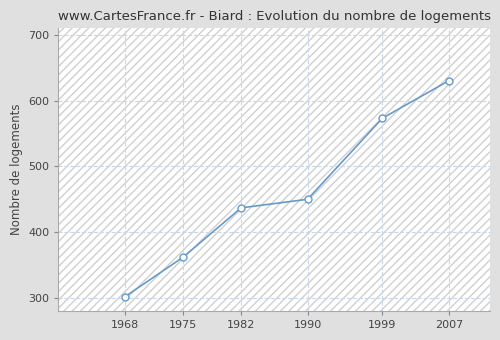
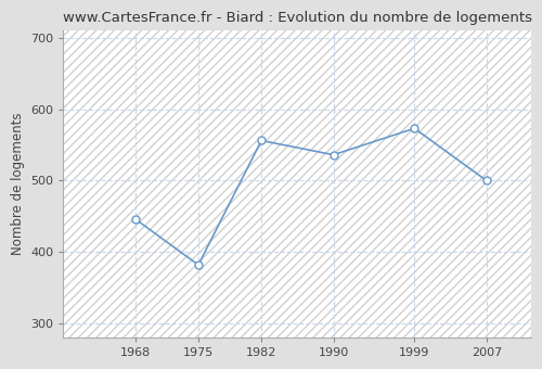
1968: 302 -> 446
1975: 362 -> 382
1982: 437 -> 556
1990: 450 -> 536
2007: 630 -> 500
